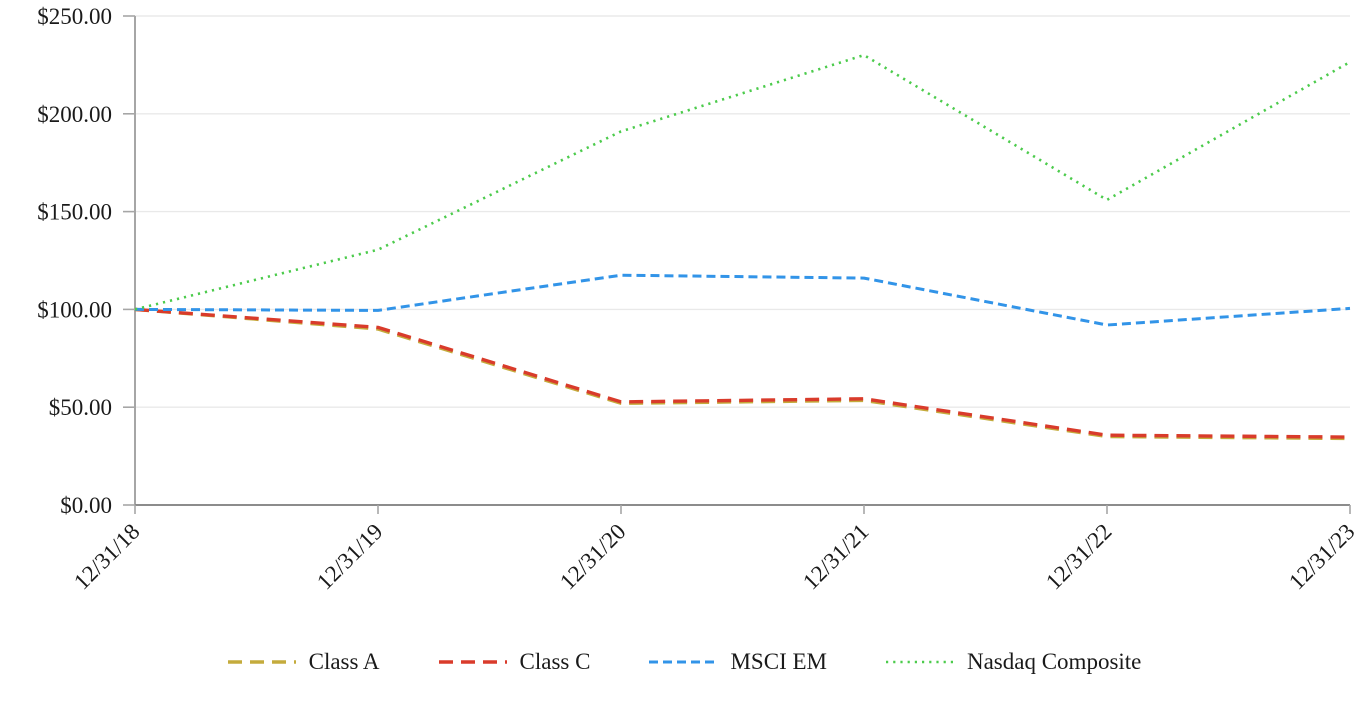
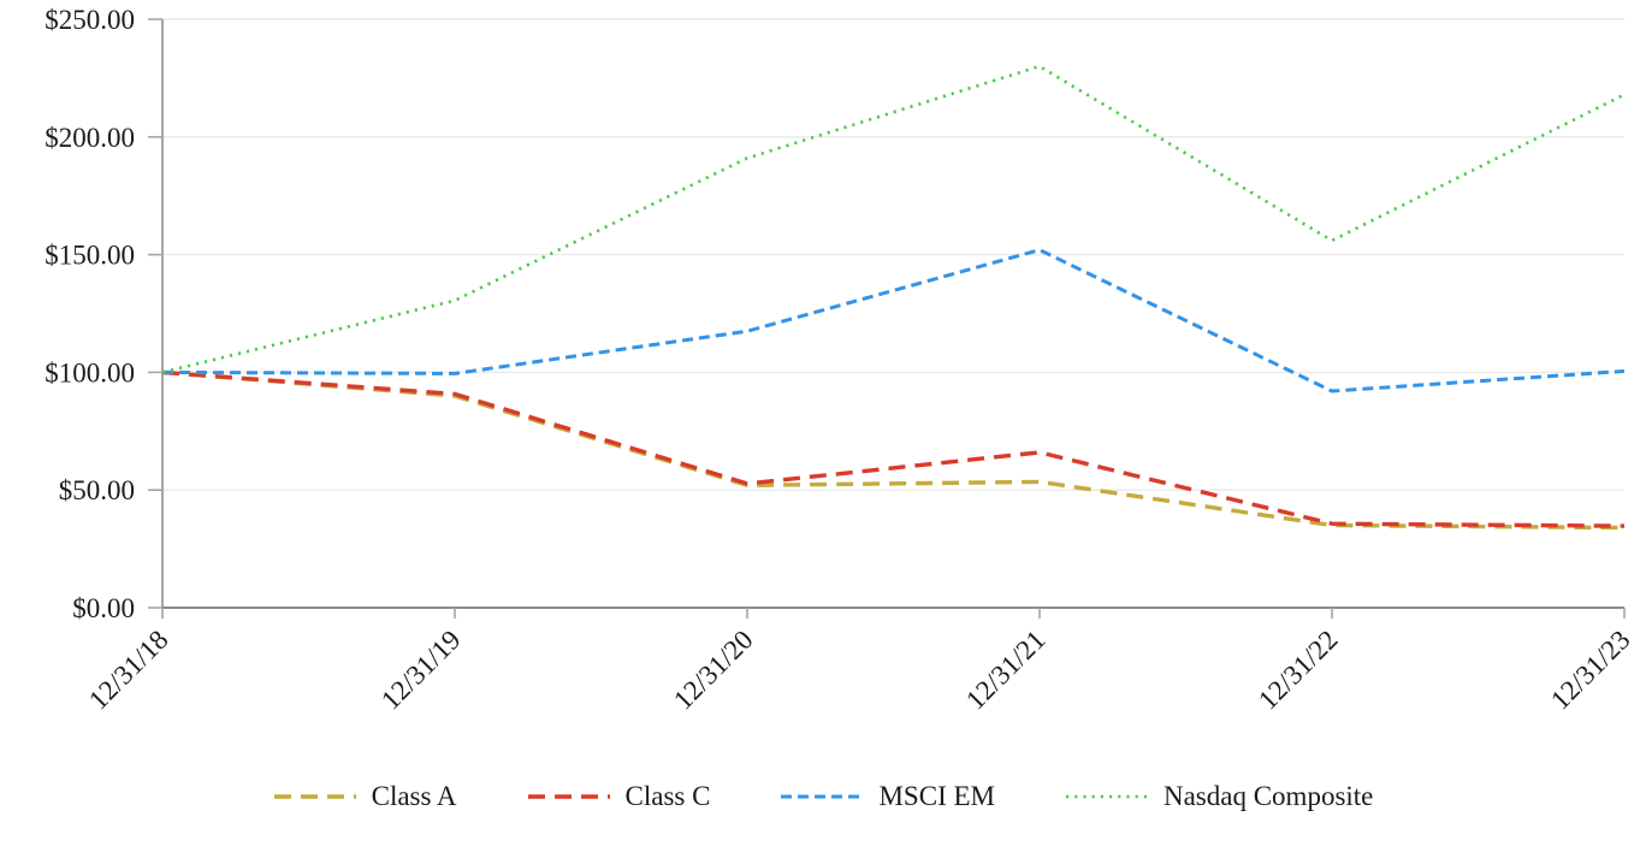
Class C/12/31/21: $54 -> $66
MSCI EM/12/31/21: $116 -> $152
Nasdaq Composite/12/31/23: $226 -> $218
